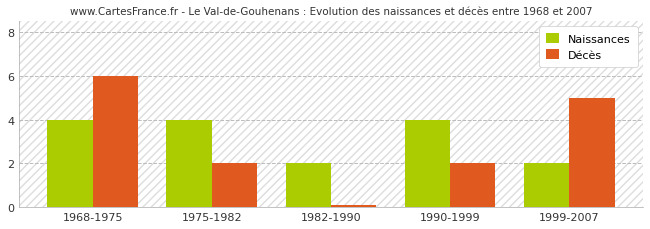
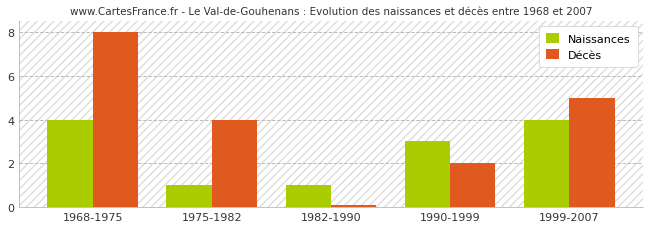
Décès/1968-1975: 6.0 -> 8.0
Naissances/1975-1982: 4 -> 1
Décès/1975-1982: 2.0 -> 4.0
Naissances/1982-1990: 2 -> 1
Naissances/1990-1999: 4 -> 3
Naissances/1999-2007: 2 -> 4
